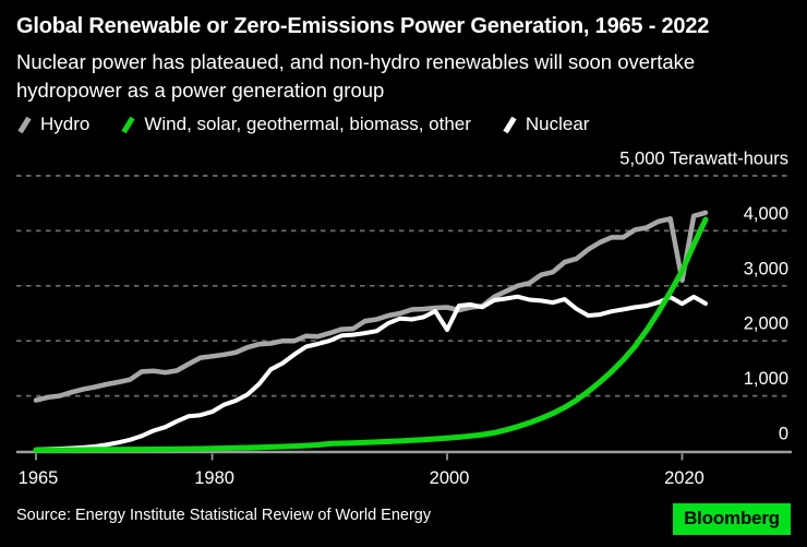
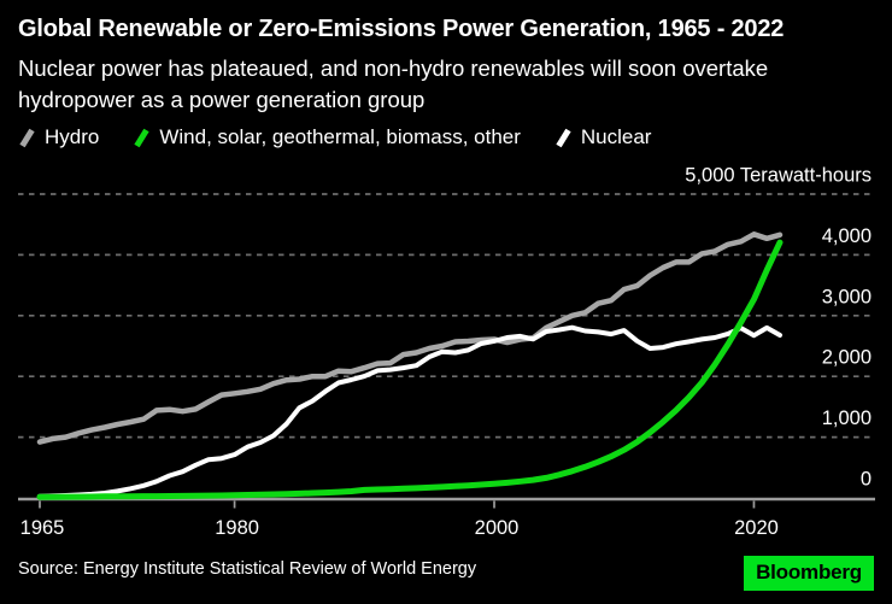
Nuclear/2000: 2200 -> 2600
Hydro/2020: 3100 -> 4300
